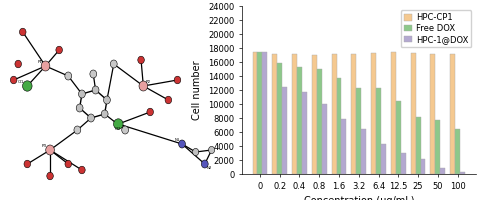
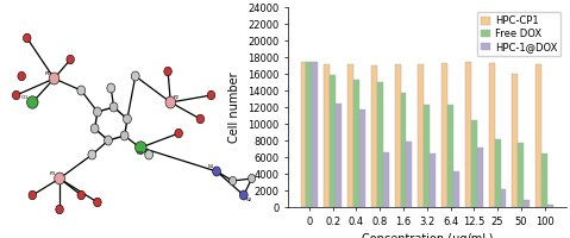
HPC-1@DOX/0.8: 10000 -> 6600
HPC-1@DOX/12.5: 3000 -> 7200
HPC-CP1/50: 17200 -> 16000
